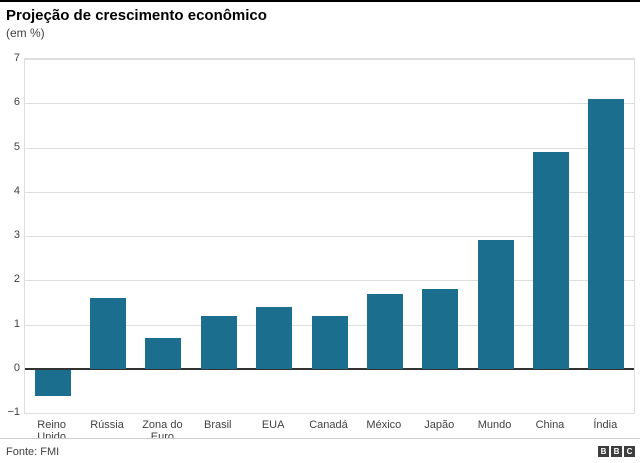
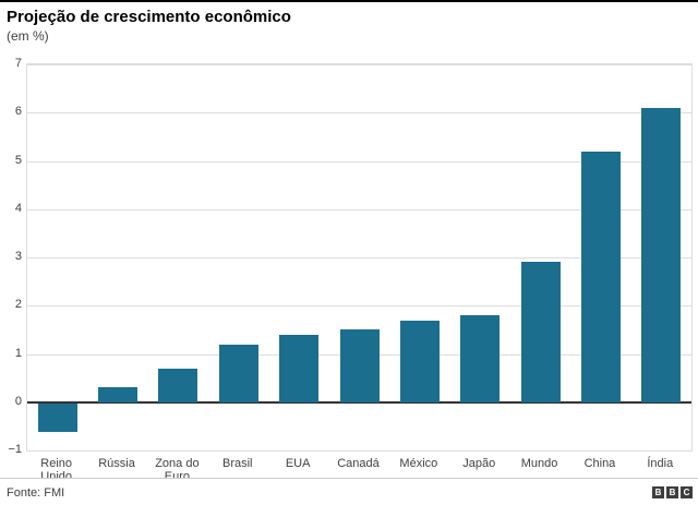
Rússia: 1.6 -> 0.3
Canadá: 1.2 -> 1.5
China: 4.9 -> 5.2
